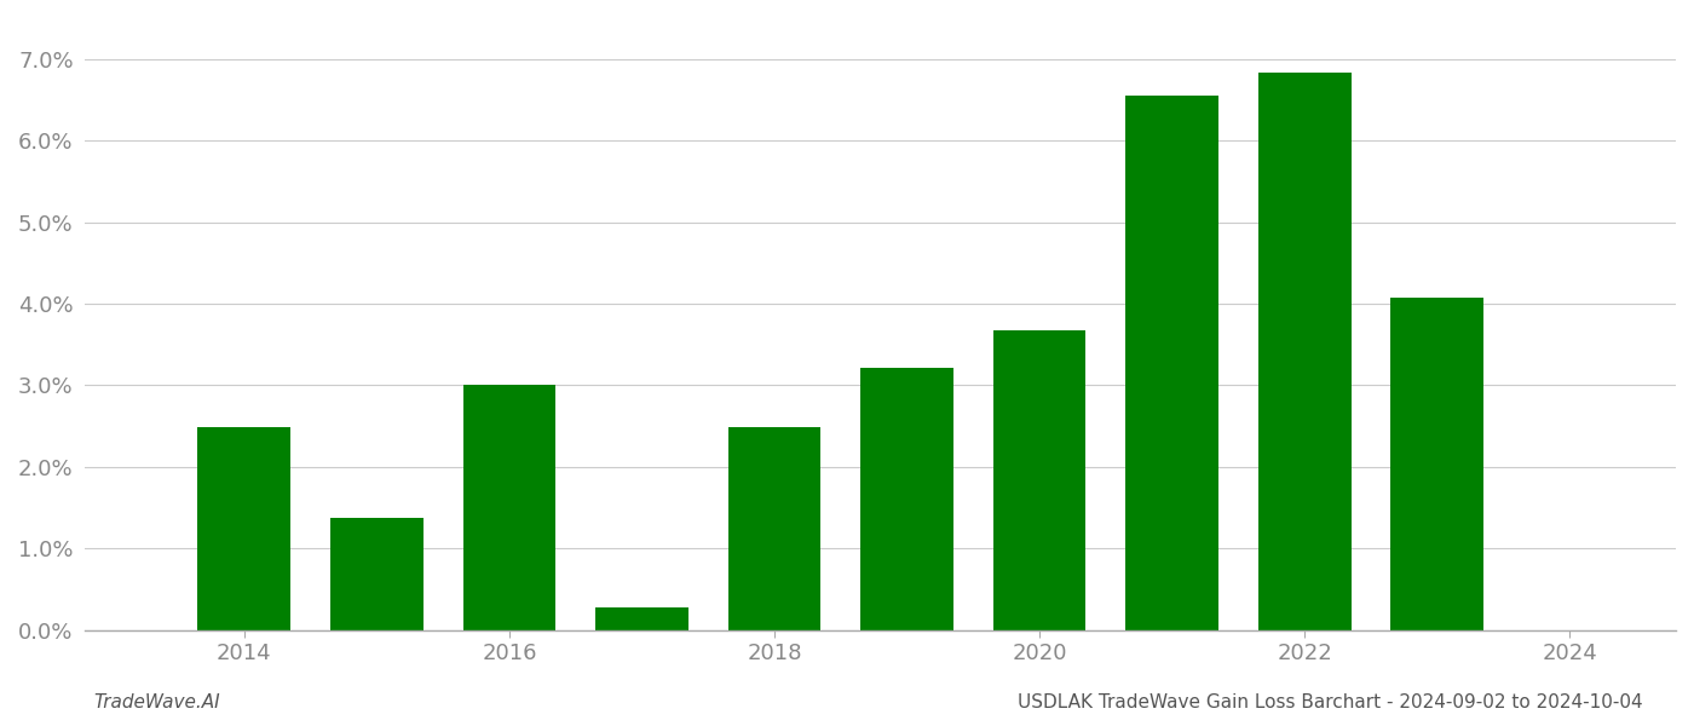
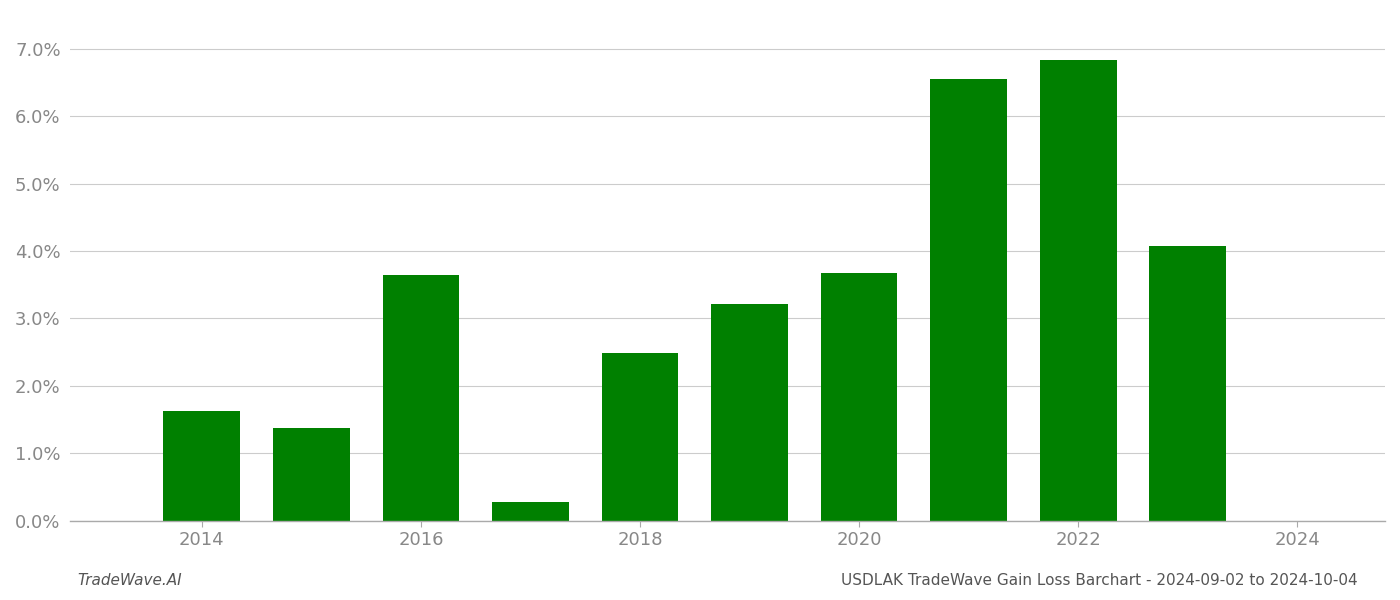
2014: 2.48% -> 1.62%
2016: 3.00% -> 3.64%
